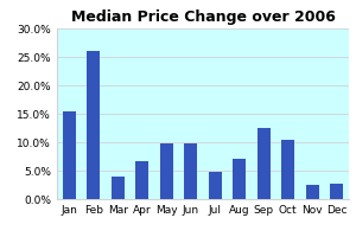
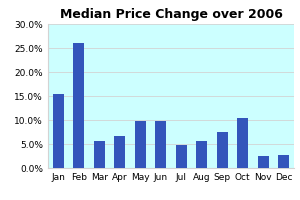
Mar: 4.0% -> 5.7%
Aug: 7.0% -> 5.7%
Sep: 12.5% -> 7.5%
